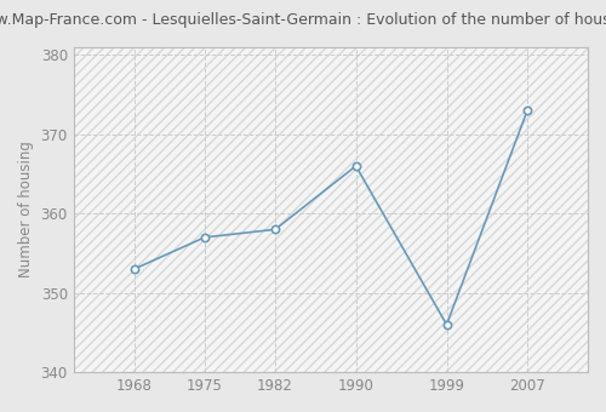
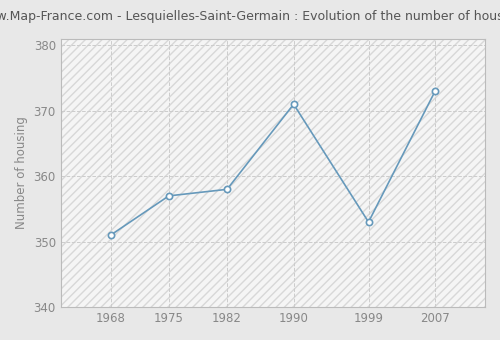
1968: 353 -> 351
1990: 366 -> 371
1999: 346 -> 353
